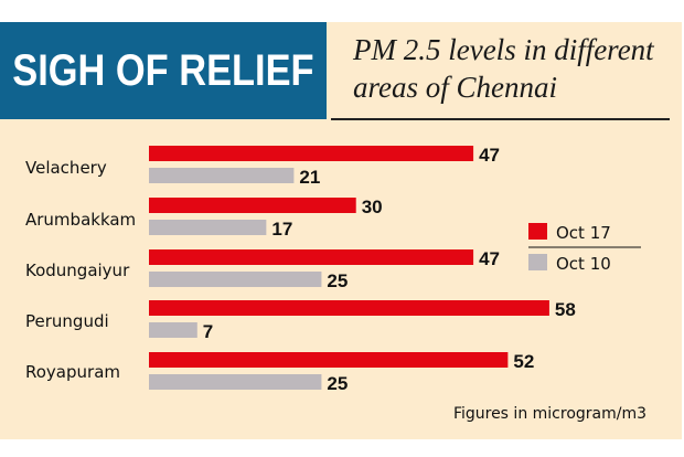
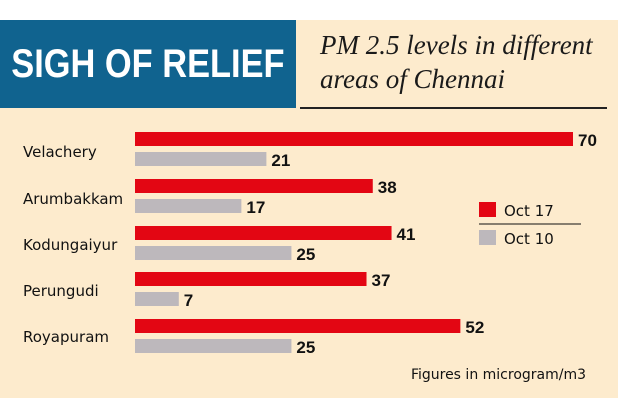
Oct 17/Velachery: 47 -> 70
Oct 17/Arumbakkam: 30 -> 38
Oct 17/Kodungaiyur: 47 -> 41
Oct 17/Perungudi: 58 -> 37
